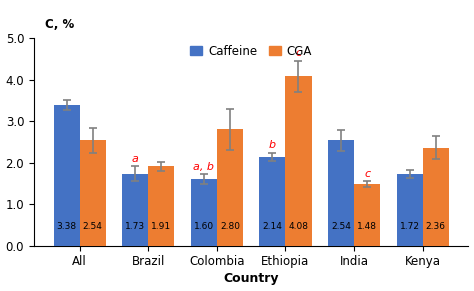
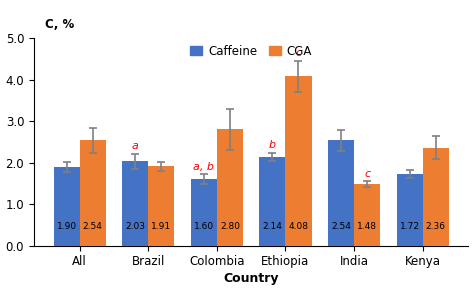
Caffeine/All: 3.38 -> 1.90
Caffeine/Brazil: 1.73 -> 2.03
